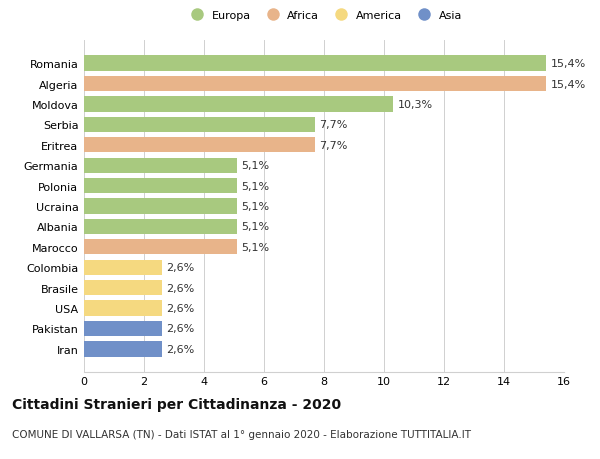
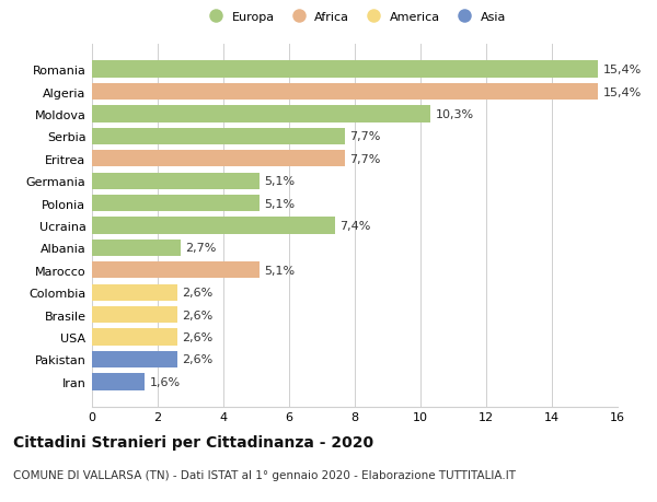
Ucraina: 5,1% -> 7,4%
Albania: 5,1% -> 2,7%
Iran: 2,6% -> 1,6%
